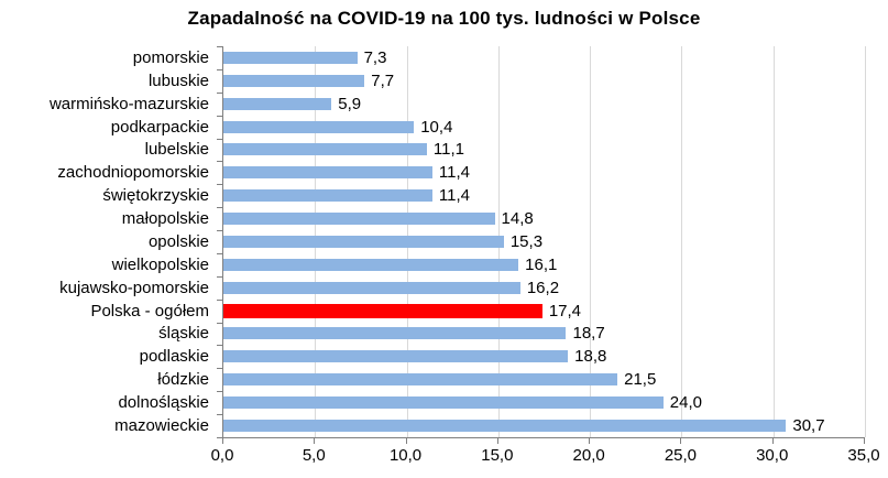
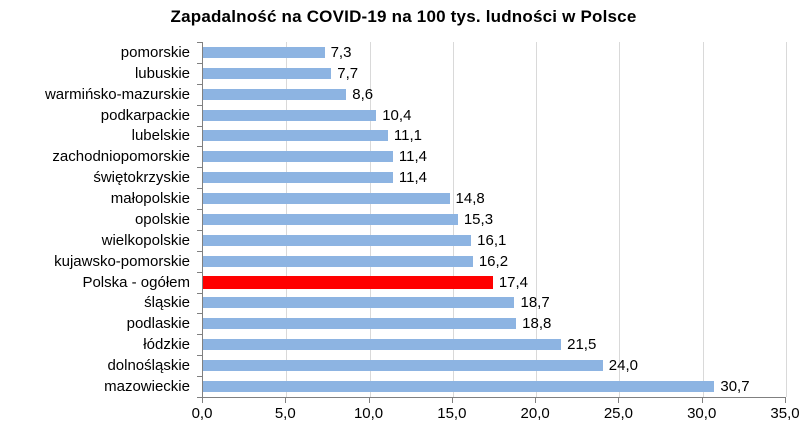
warmińsko-mazurskie: 5,9 -> 8,6
